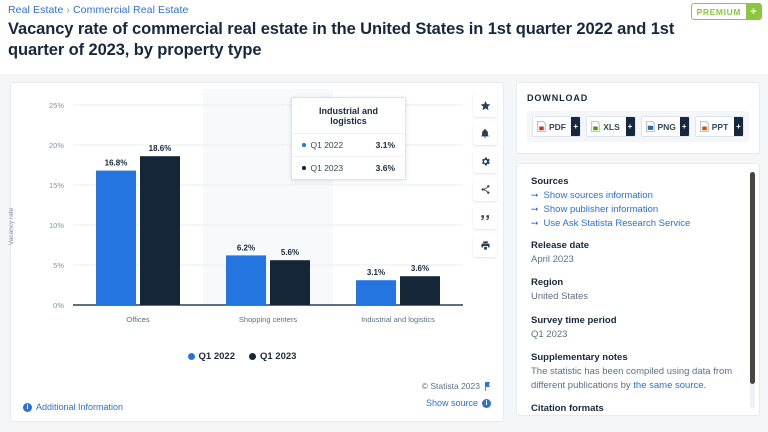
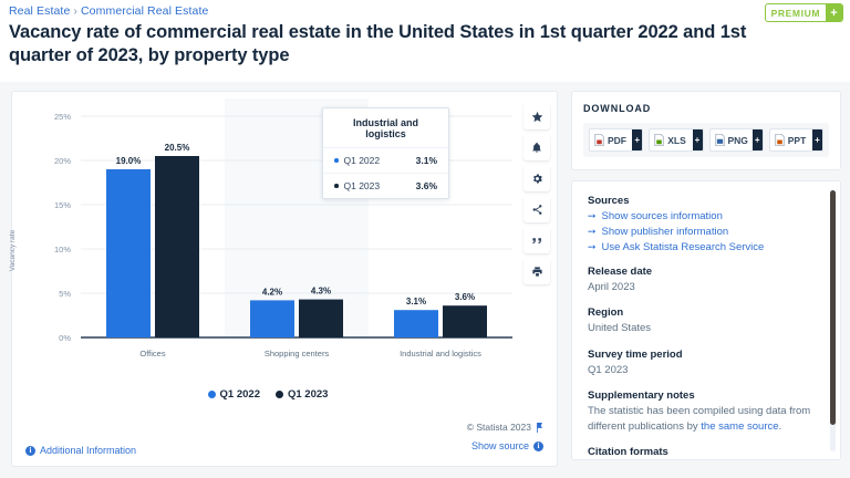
Q1 2022/Offices: 16.8% -> 19.0%
Q1 2023/Offices: 18.6% -> 20.5%
Q1 2022/Shopping centers: 6.2% -> 4.2%
Q1 2023/Shopping centers: 5.6% -> 4.3%
